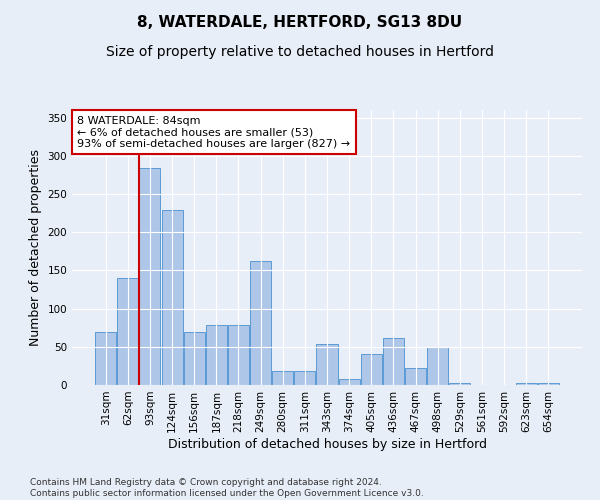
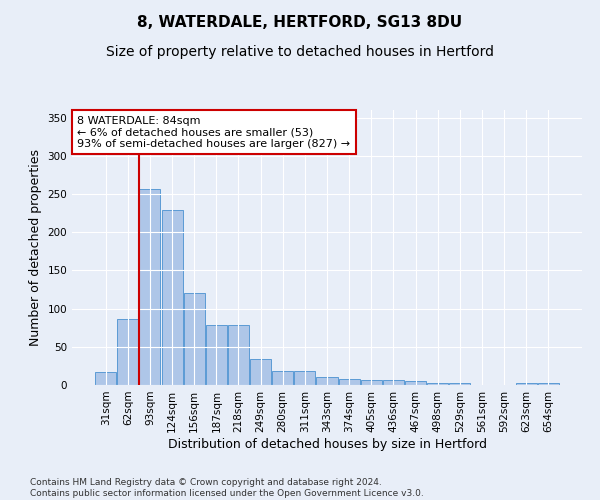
31sqm: 70 -> 17
62sqm: 140 -> 87
93sqm: 284 -> 256
156sqm: 70 -> 120
249sqm: 162 -> 34
343sqm: 54 -> 10
405sqm: 40 -> 7
436sqm: 62 -> 7
467sqm: 22 -> 5
498sqm: 50 -> 3
